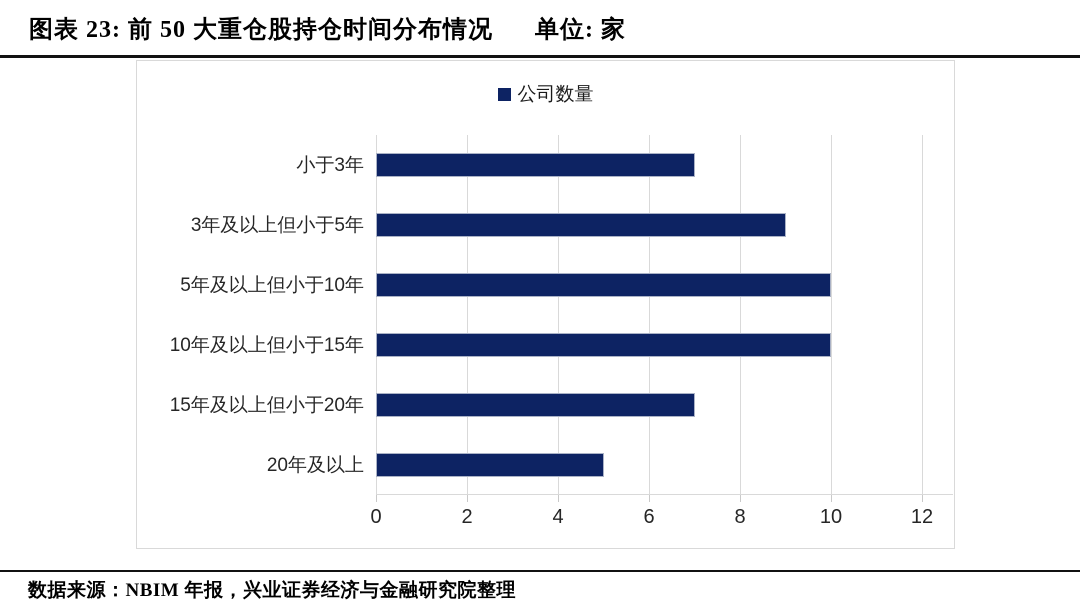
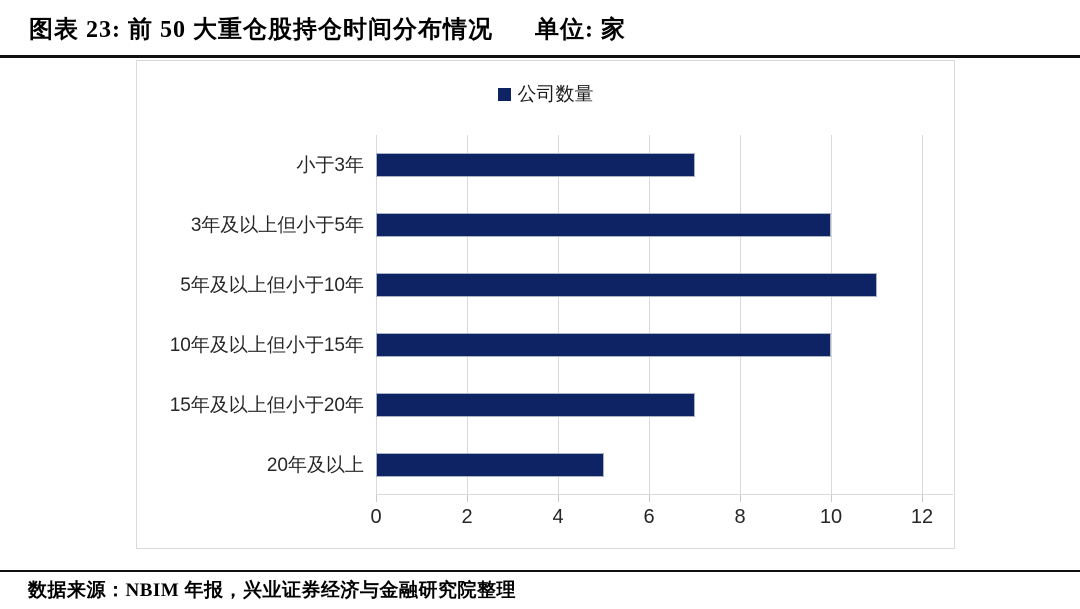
3年及以上但小于5年: 9 -> 10
5年及以上但小于10年: 10 -> 11
